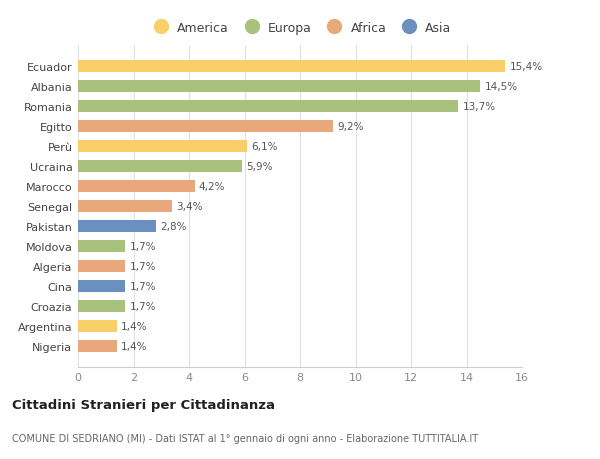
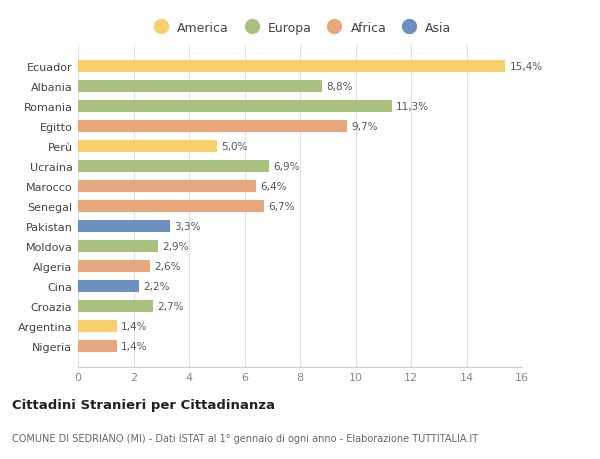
Albania: 14,5% -> 8,8%
Romania: 13,7% -> 11,3%
Egitto: 9,2% -> 9,7%
Perù: 6,1% -> 5,0%
Ucraina: 5,9% -> 6,9%
Marocco: 4,2% -> 6,4%
Senegal: 3,4% -> 6,7%
Pakistan: 2,8% -> 3,3%
Moldova: 1,7% -> 2,9%
Algeria: 1,7% -> 2,6%
Cina: 1,7% -> 2,2%
Croazia: 1,7% -> 2,7%
